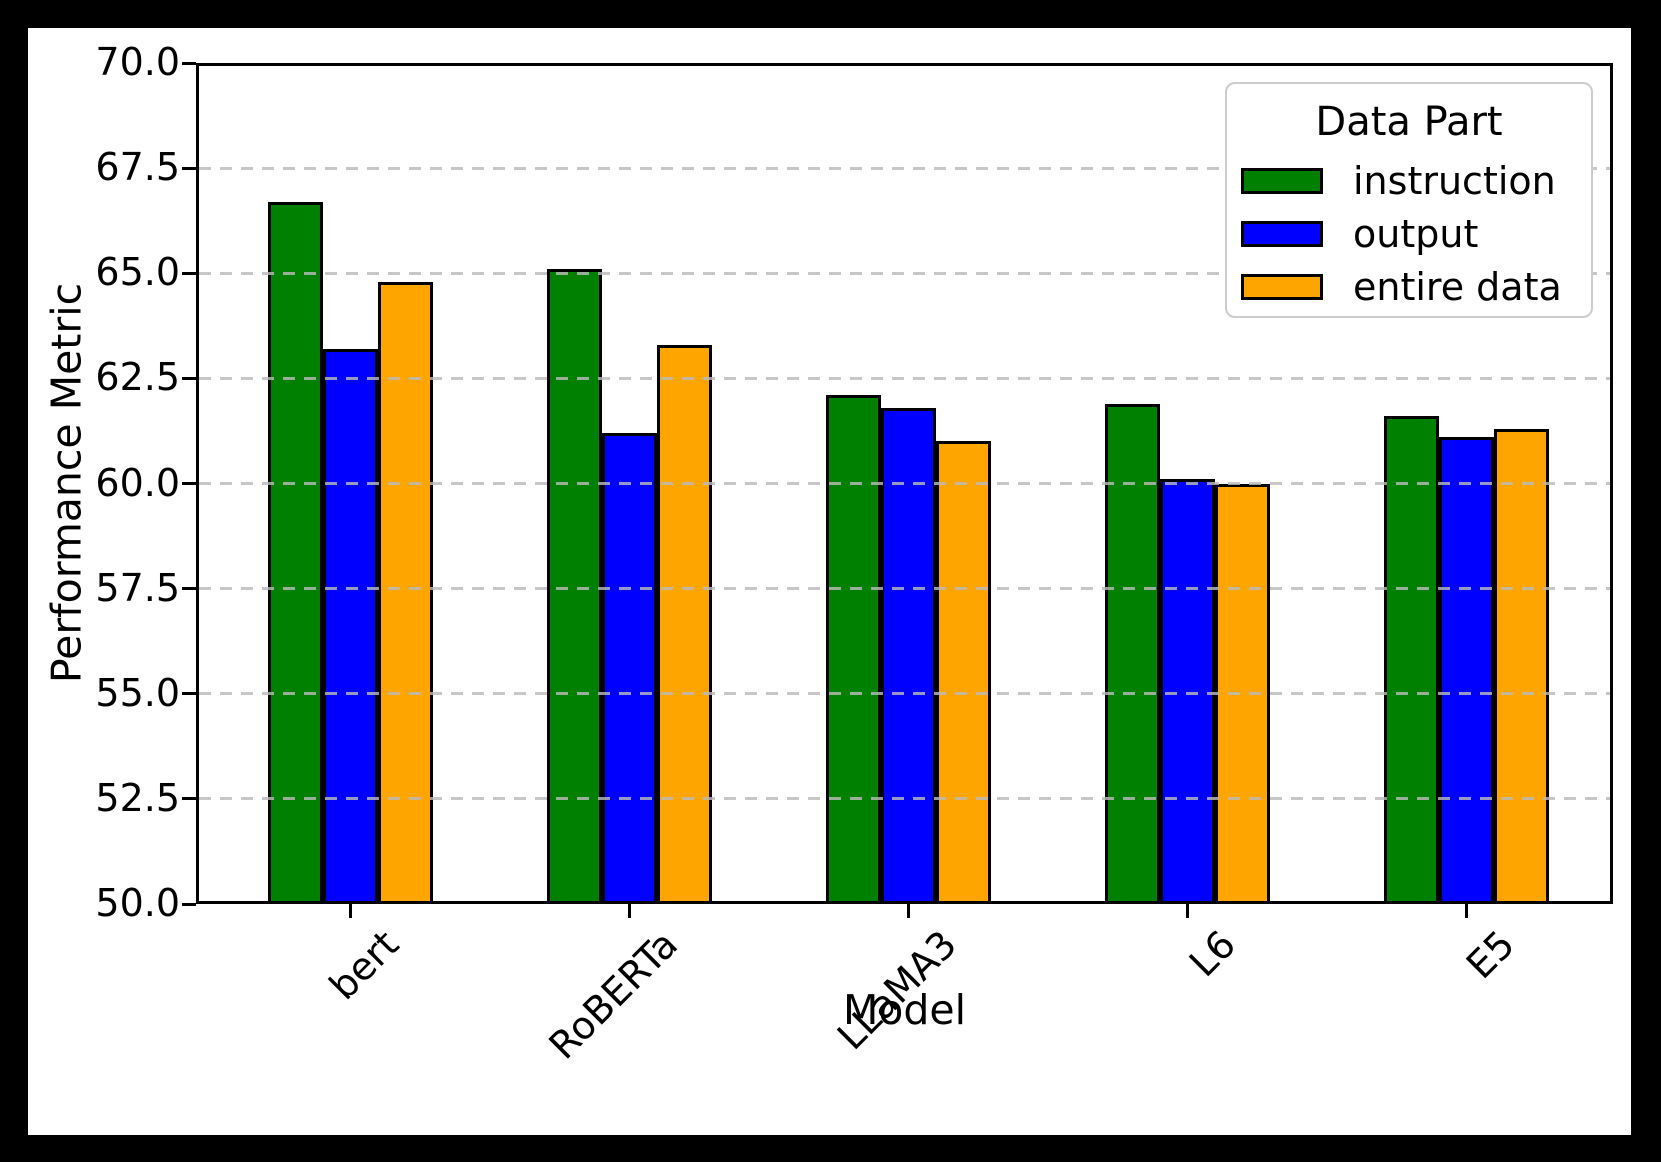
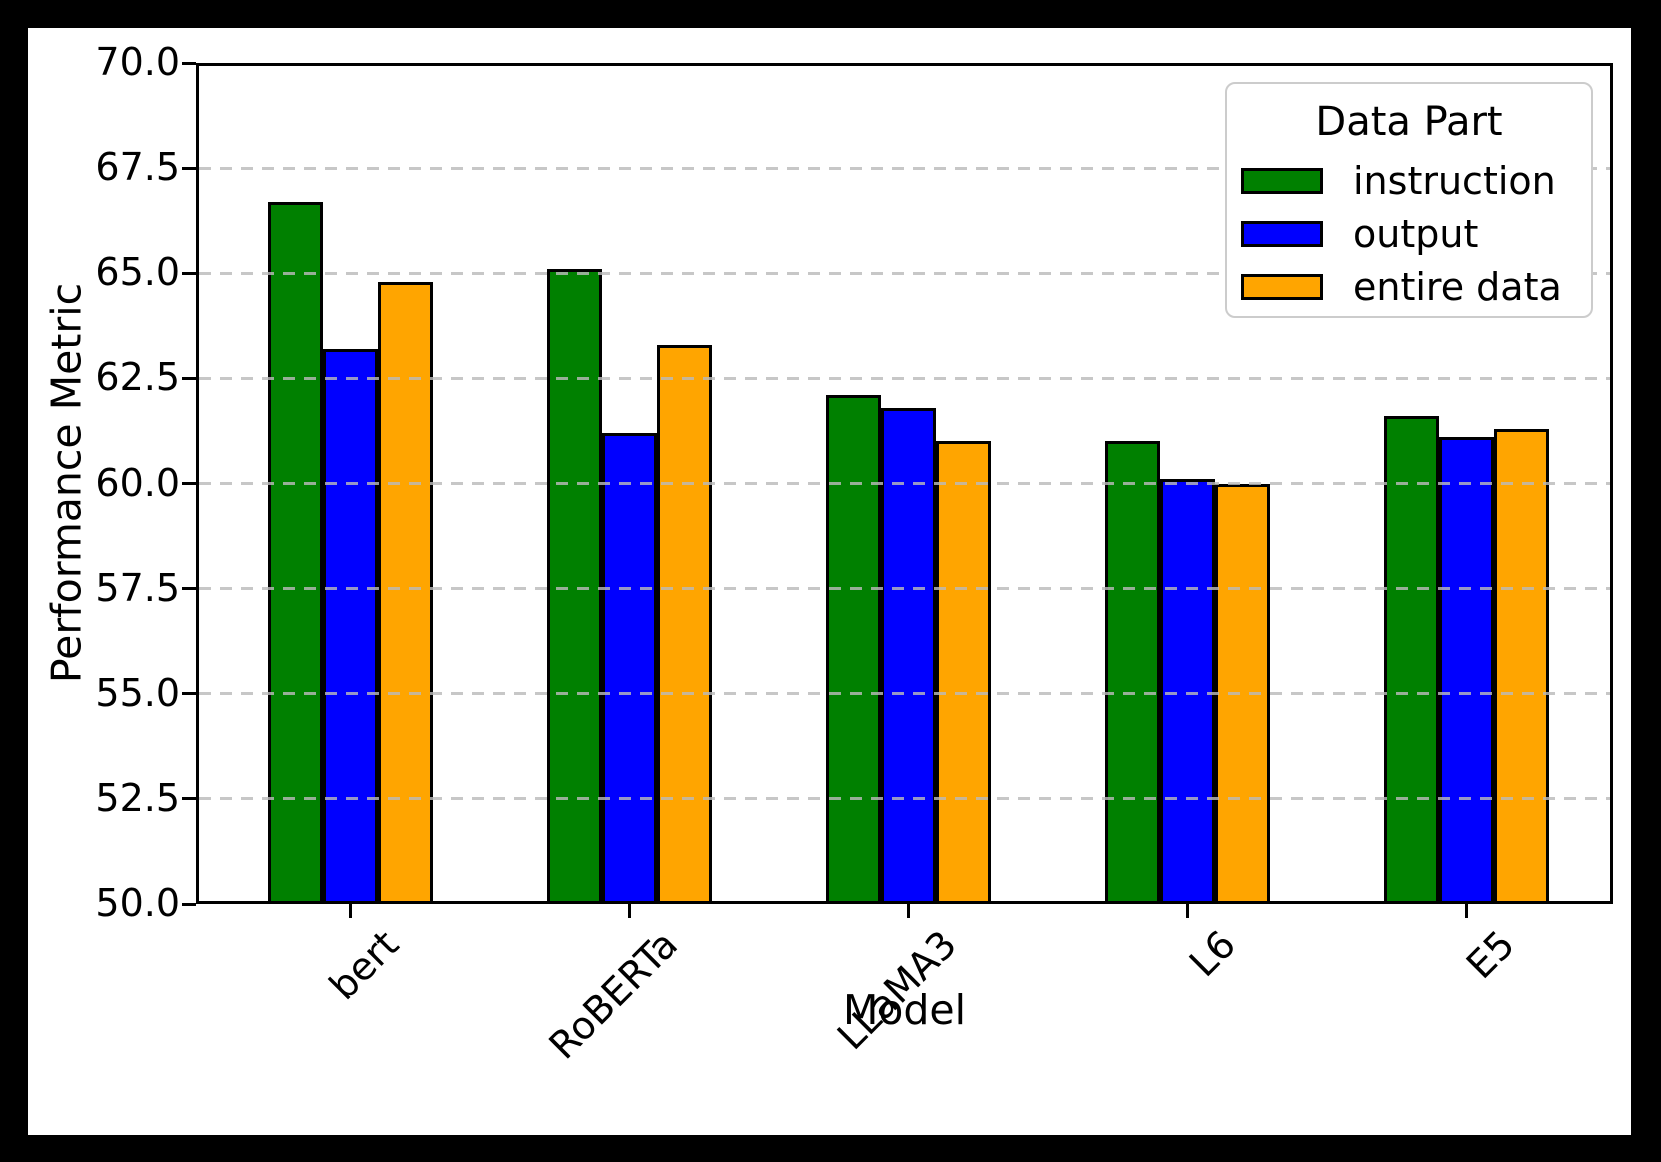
instruction/L6: 61.9 -> 61.0
